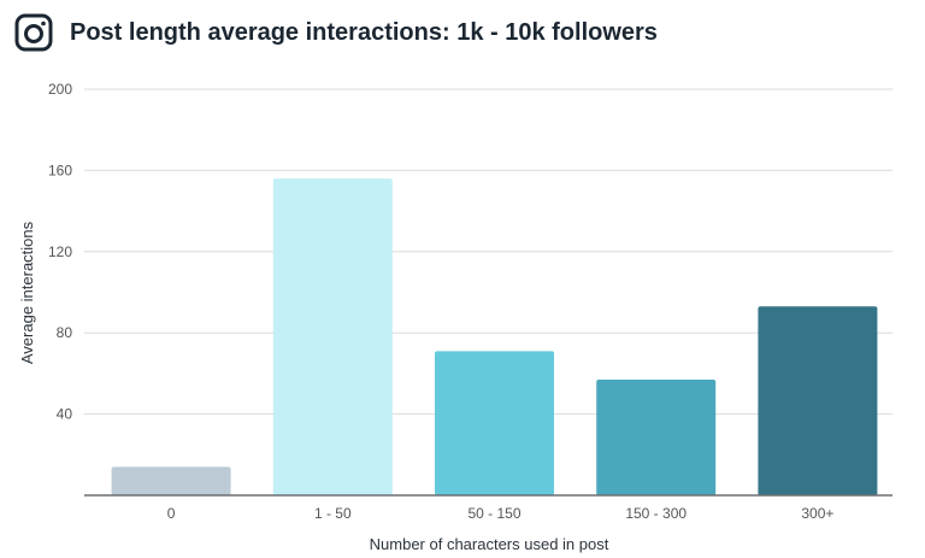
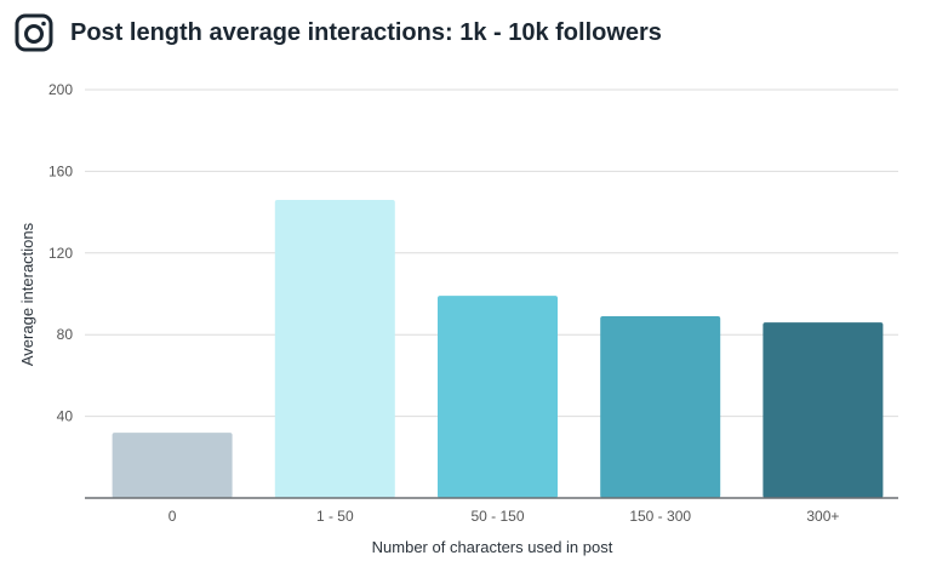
0: 14 -> 32
1 - 50: 156 -> 146
50 - 150: 71 -> 99
150 - 300: 57 -> 89
300+: 93 -> 86
